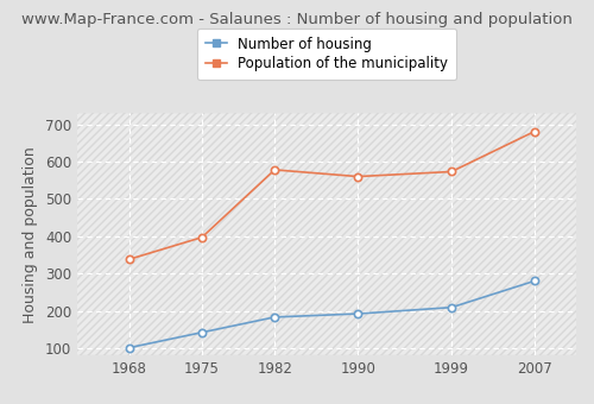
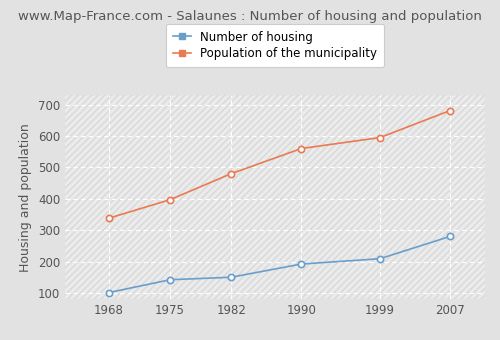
Number of housing/1982: 183 -> 150
Population of the municipality/1982: 578 -> 480
Population of the municipality/1999: 573 -> 595
